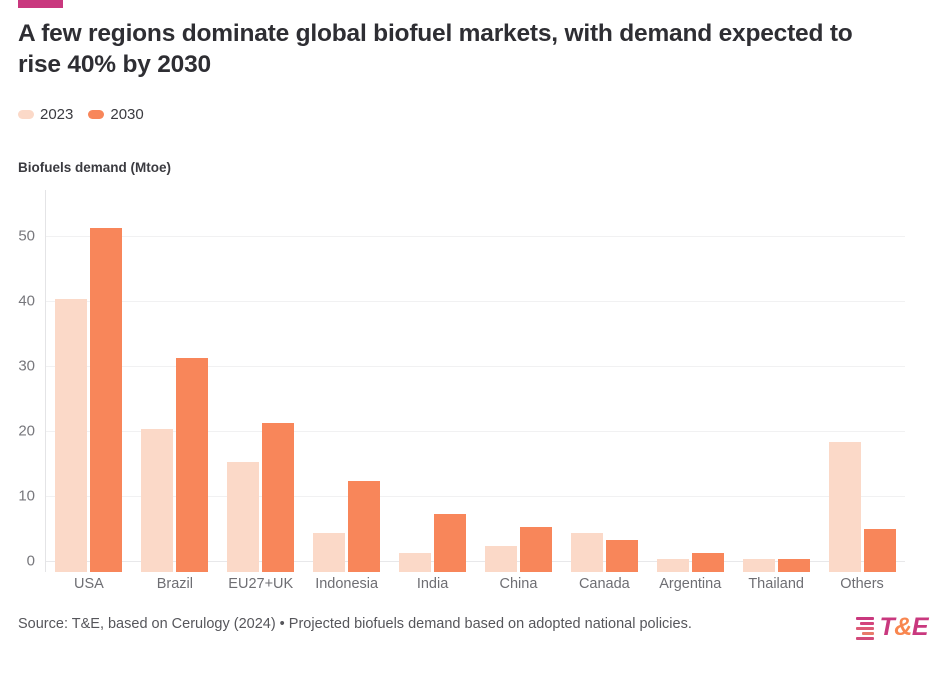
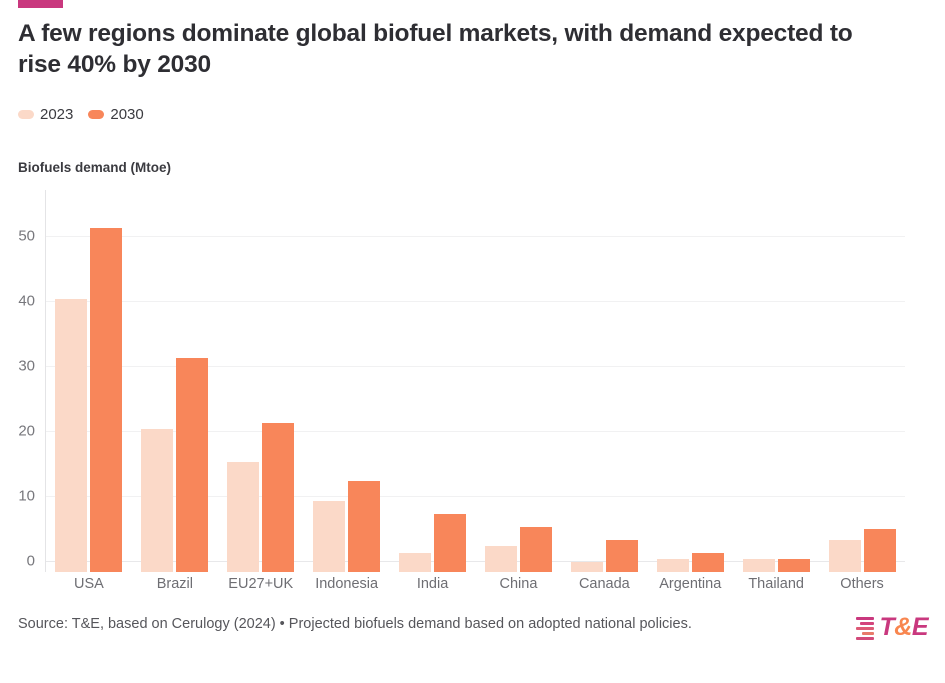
2023/Indonesia: 6 -> 11
2023/Canada: 6 -> 2
2023/Others: 20 -> 5
